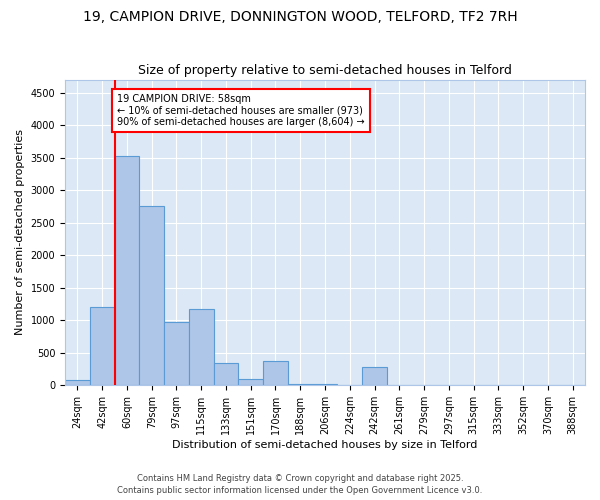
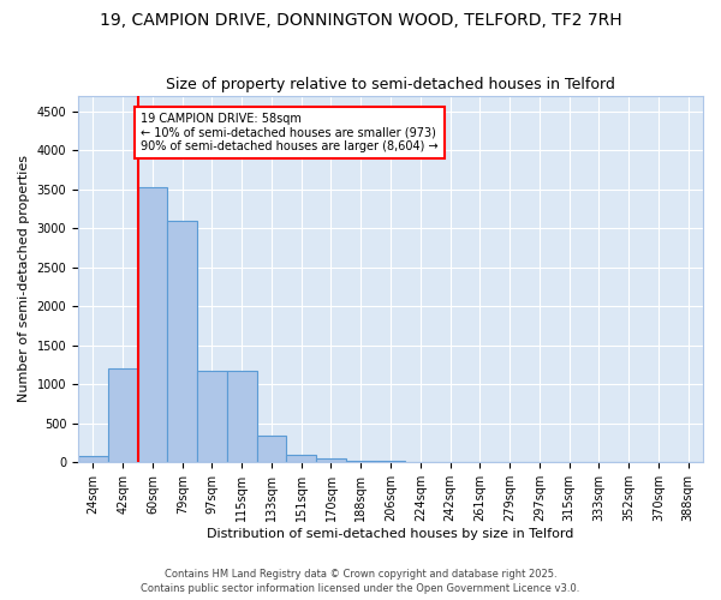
79sqm: 2760 -> 3100
97sqm: 980 -> 1170
170sqm: 380 -> 50
242sqm: 280 -> 0
